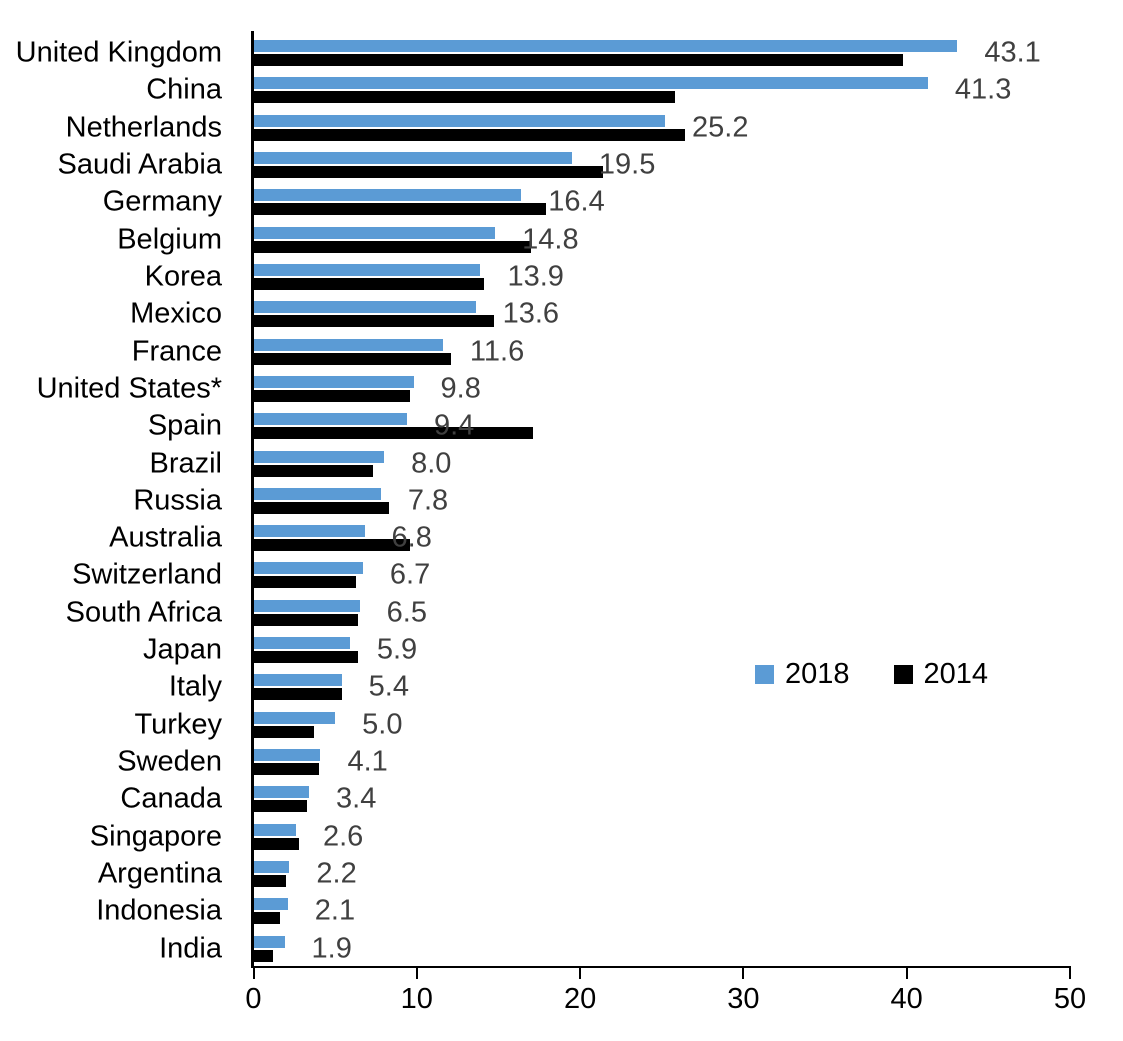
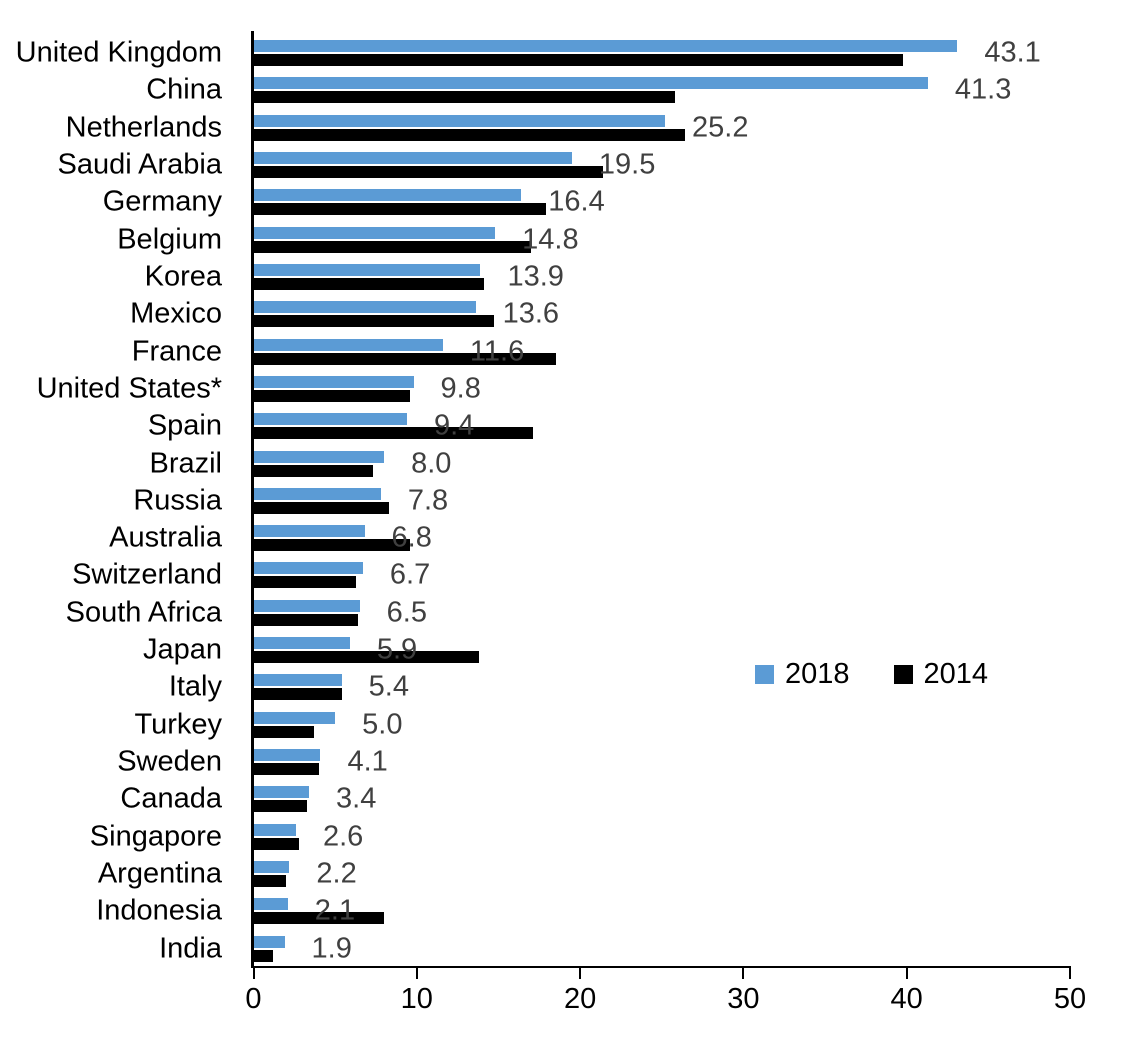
2014/France: 12.1 -> 18.5
2014/Japan: 6.4 -> 13.8
2014/Indonesia: 1.6 -> 8.0
